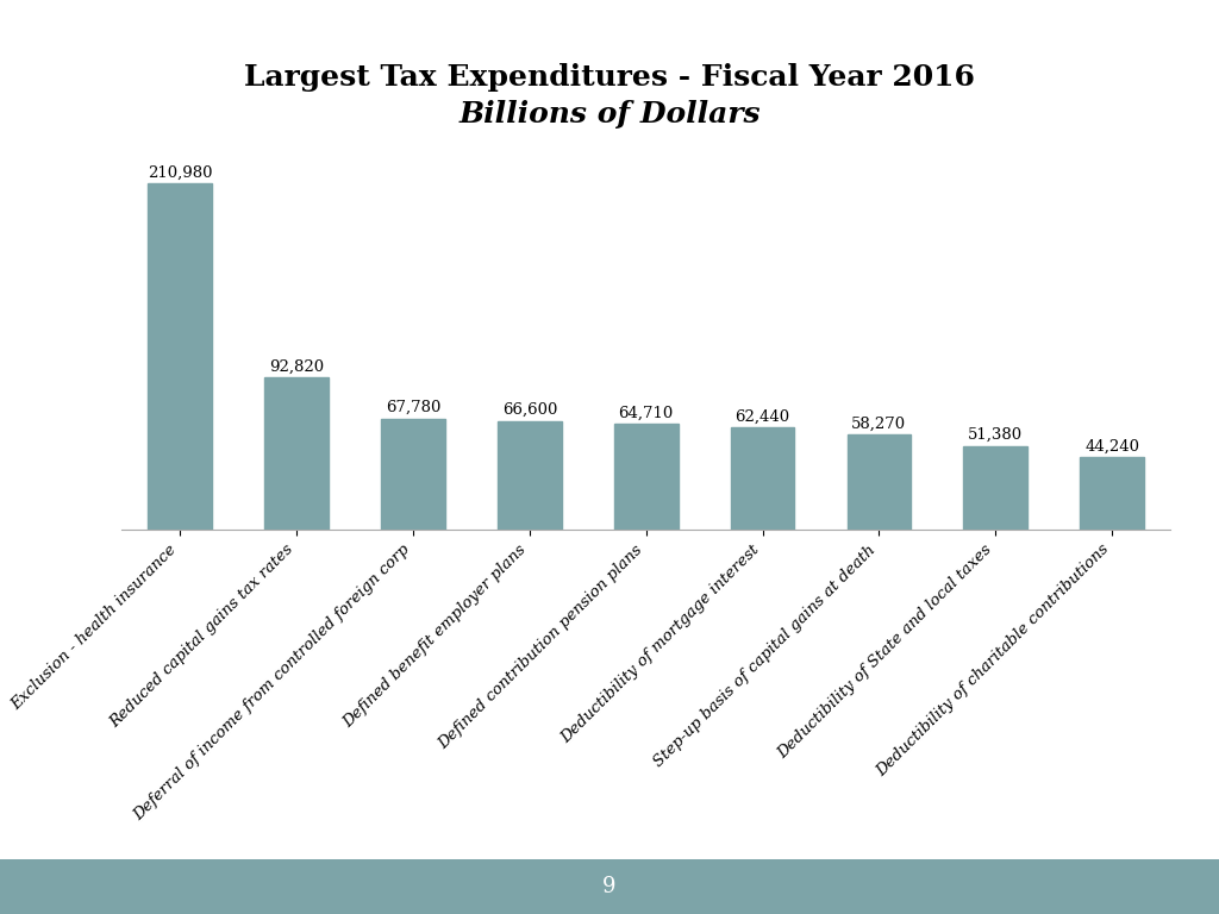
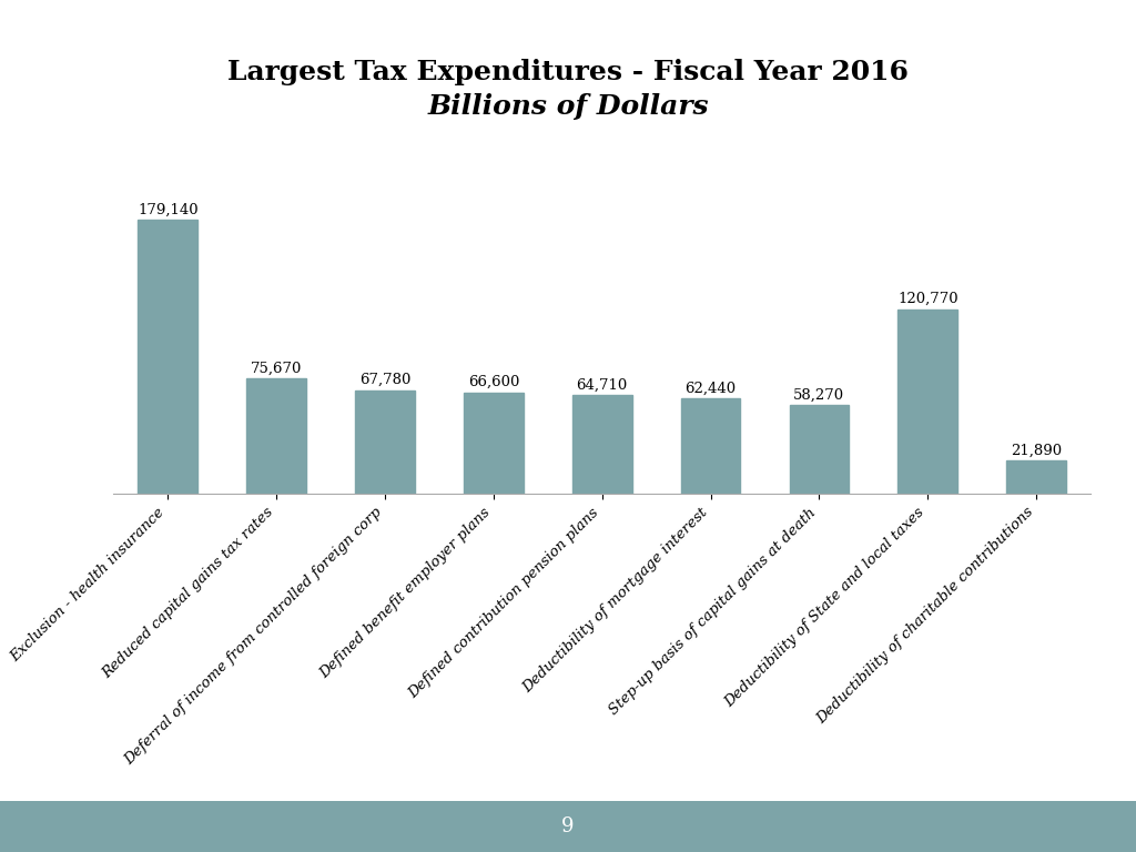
Exclusion - health insurance: 210,980 -> 179,140
Reduced capital gains tax rates: 92,820 -> 75,670
Deductibility of State and local taxes: 51,380 -> 120,770
Deductibility of charitable contributions: 44,240 -> 21,890
